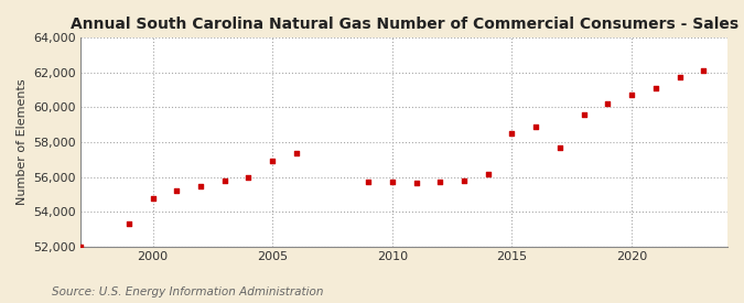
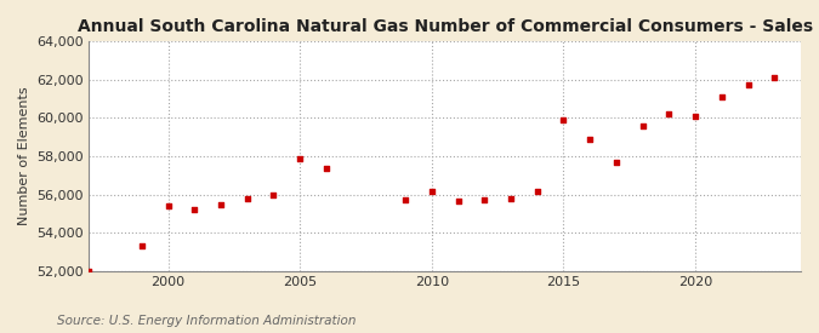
2000: 54,800 -> 55,400
2005: 56,900 -> 57,900
2010: 55,700 -> 56,200
2015: 58,500 -> 59,900
2020: 60,700 -> 60,100
